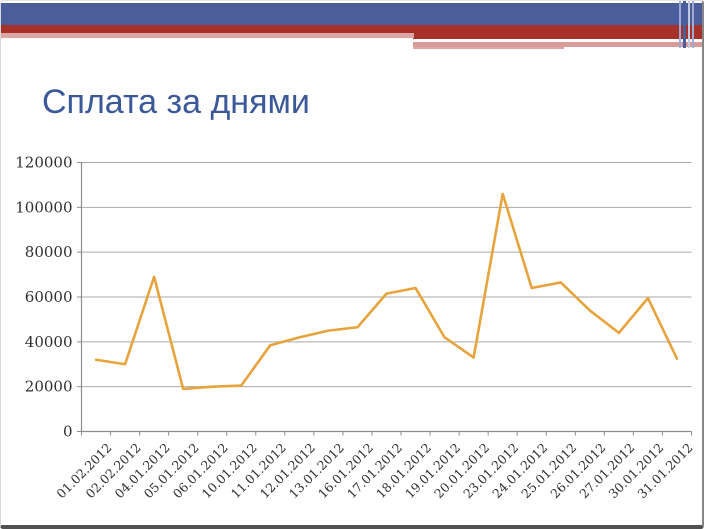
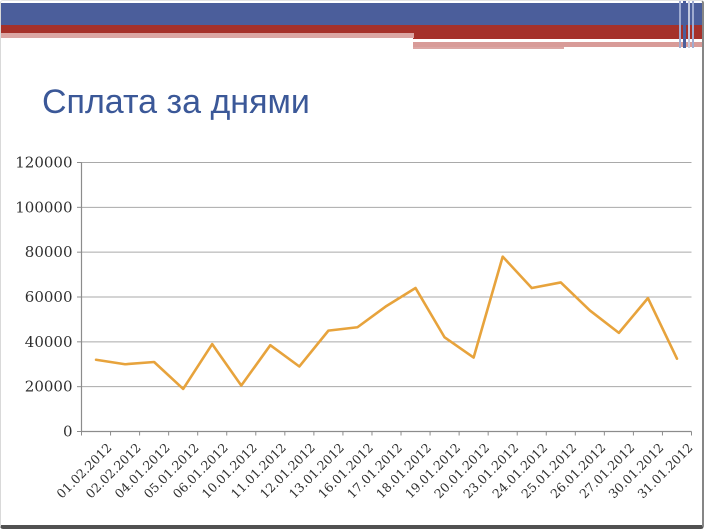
04.01.2012: 69000 -> 31000
06.01.2012: 20000 -> 39000
12.01.2012: 42000 -> 29000
17.01.2012: 62000 -> 56000
23.01.2012: 106000 -> 78000
